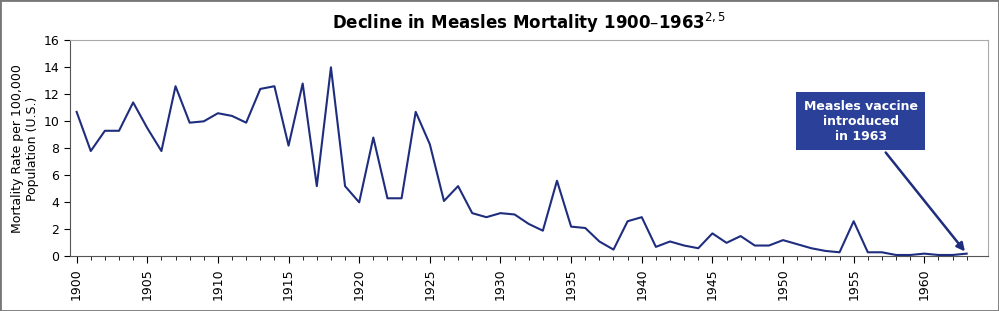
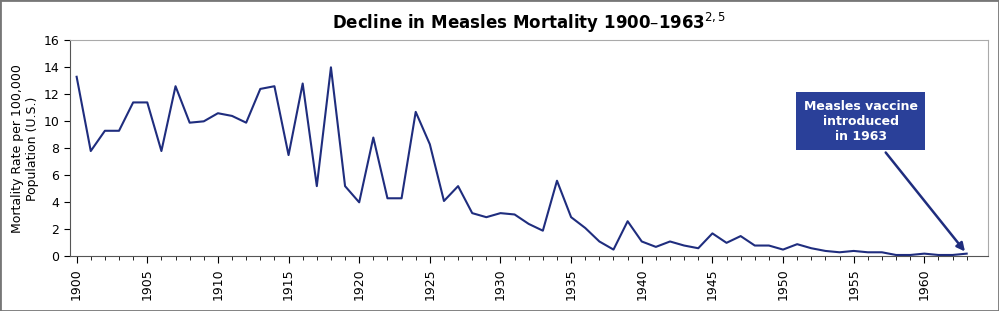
1900: 10.7 -> 13.3
1905: 9.5 -> 11.4
1915: 8.2 -> 7.5
1935: 2.2 -> 2.9
1940: 2.9 -> 1.1
1950: 1.2 -> 0.5
1955: 2.6 -> 0.4
